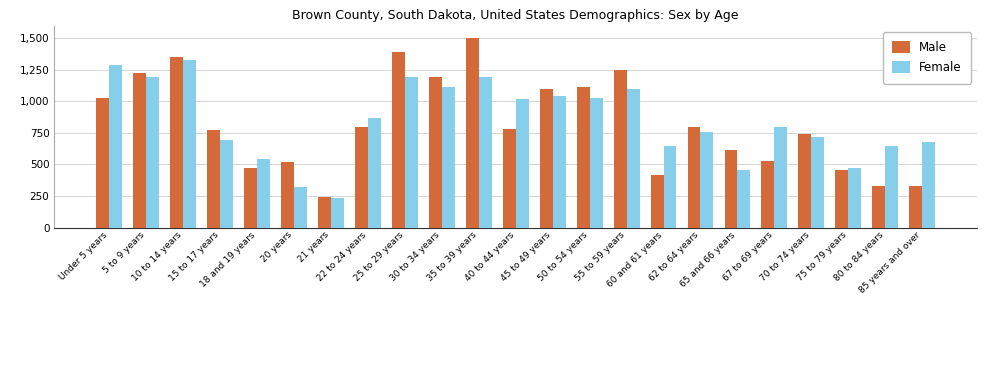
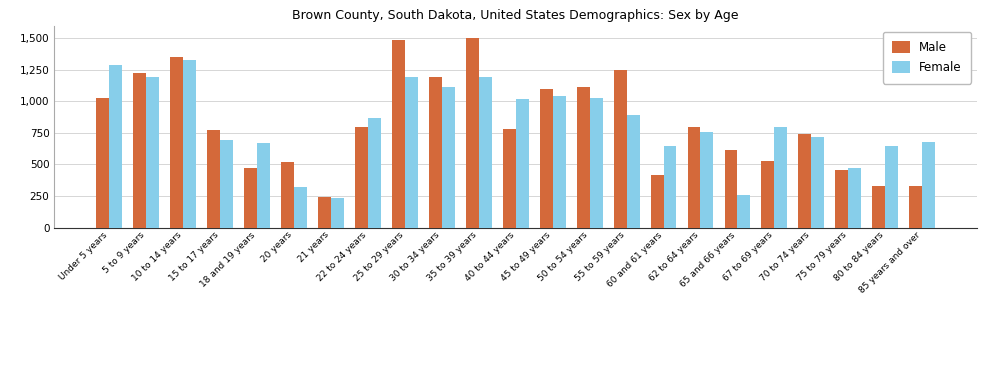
Female/18 and 19 years: 540 -> 670
Male/25 to 29 years: 1,390 -> 1,490
Female/55 to 59 years: 1,100 -> 890
Female/65 and 66 years: 460 -> 260
